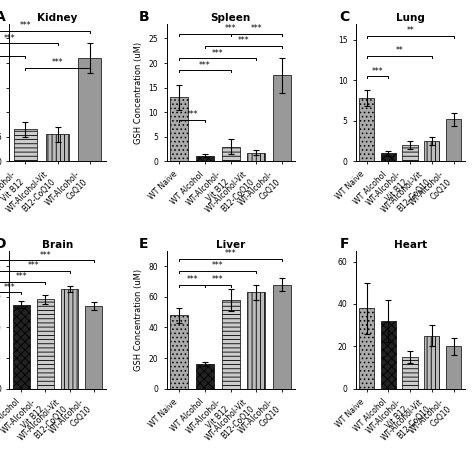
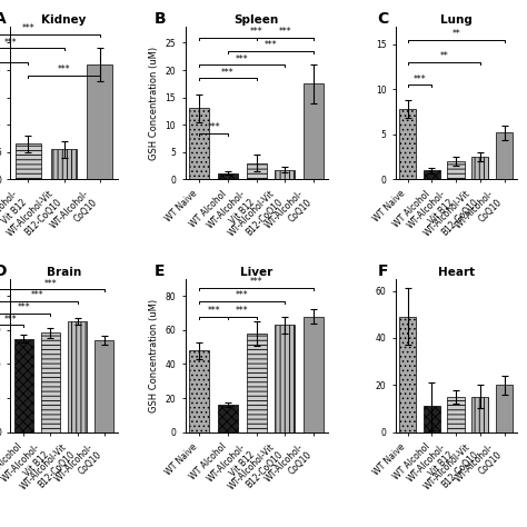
Heart/WT Naive: 38 -> 49
Heart/WT Alcohol: 32 -> 11
Heart/WT-Alcohol-Vit B12-CoQ10: 25 -> 15
